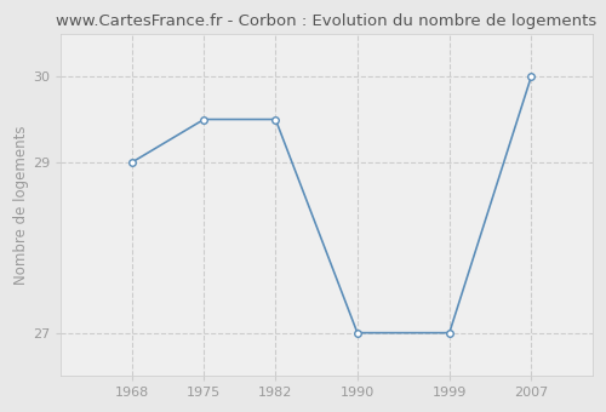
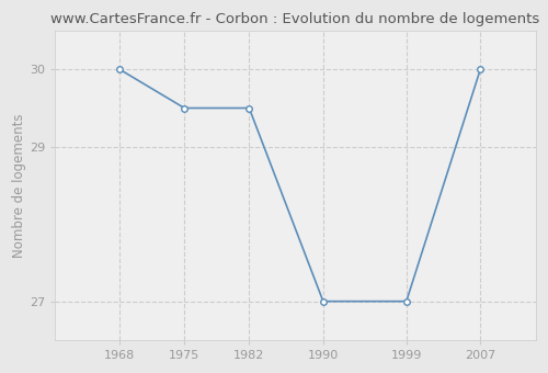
1968: 29.0 -> 30.0
